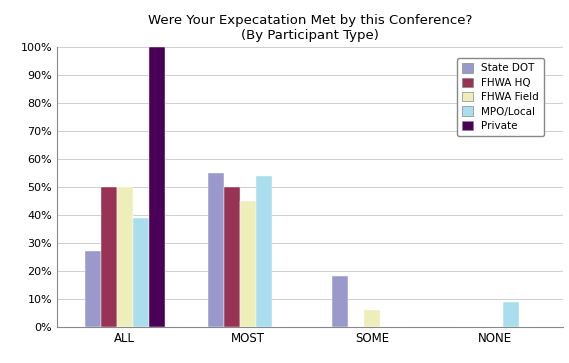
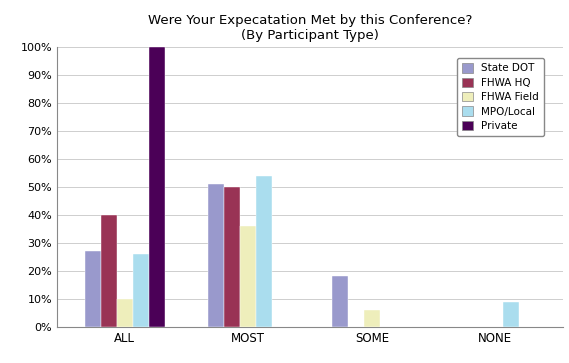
FHWA HQ/ALL: 50% -> 40%
FHWA Field/ALL: 50% -> 10%
MPO/Local/ALL: 39% -> 26%
State DOT/MOST: 55% -> 51%
FHWA Field/MOST: 45% -> 36%
